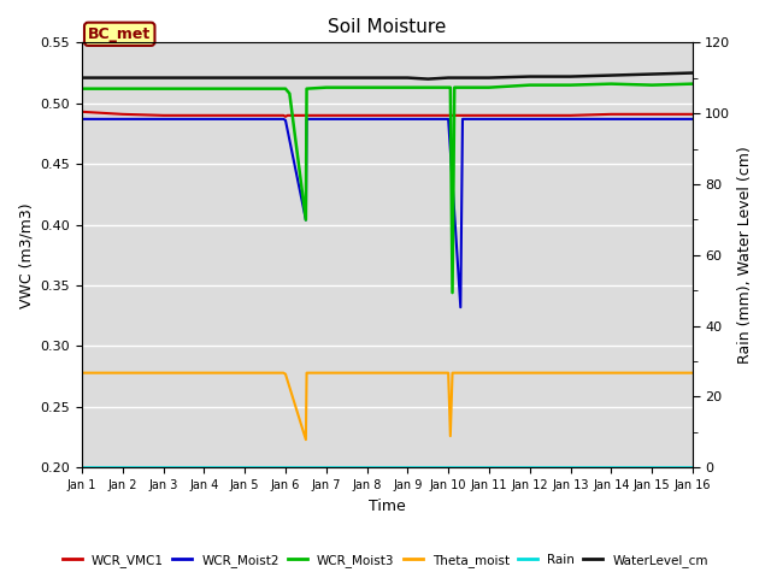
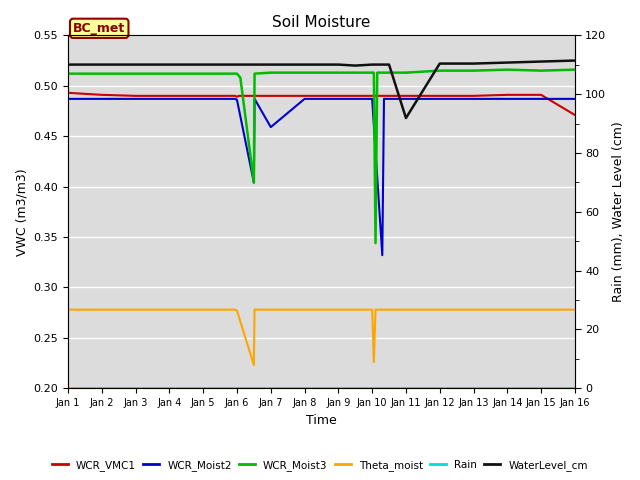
WCR_Moist2/Jan 7: 0.487 -> 0.459
WaterLevel_cm/Jan 11: 0.521 -> 0.468
WCR_VMC1/Jan 16: 0.491 -> 0.471
